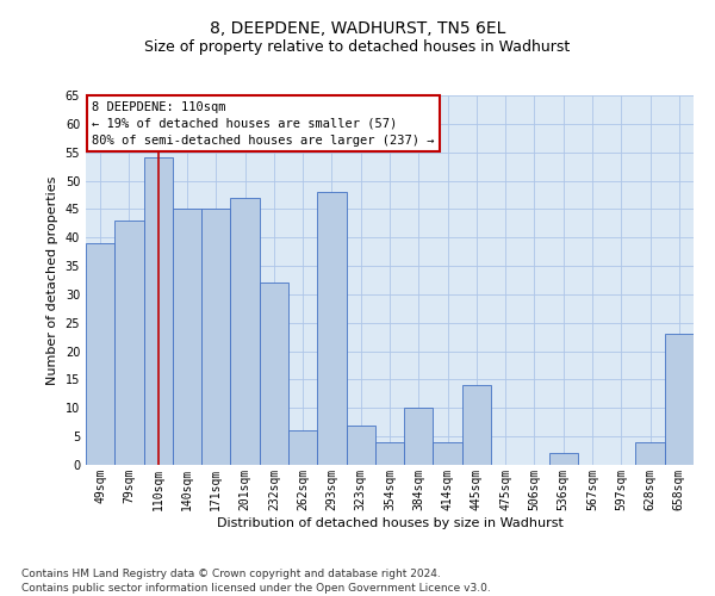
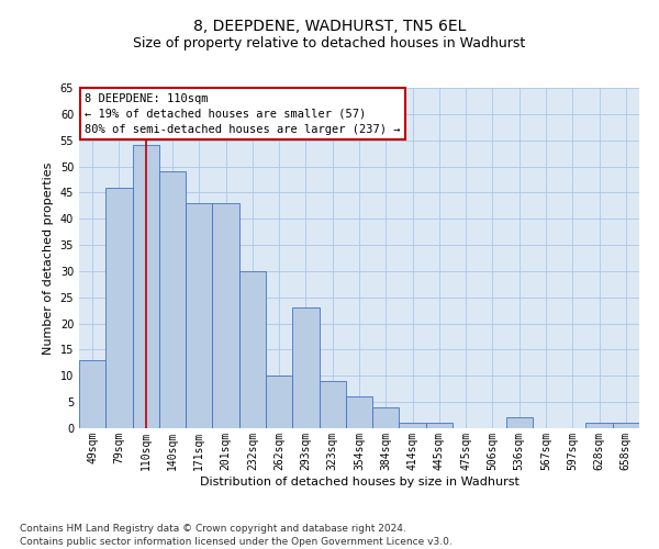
49sqm: 39 -> 13
79sqm: 43 -> 46
140sqm: 45 -> 49
171sqm: 45 -> 43
201sqm: 47 -> 43
232sqm: 32 -> 30
262sqm: 6 -> 10
293sqm: 48 -> 23
323sqm: 7 -> 9
354sqm: 4 -> 6
384sqm: 10 -> 4
414sqm: 4 -> 1
445sqm: 14 -> 1
628sqm: 4 -> 1
658sqm: 23 -> 1
